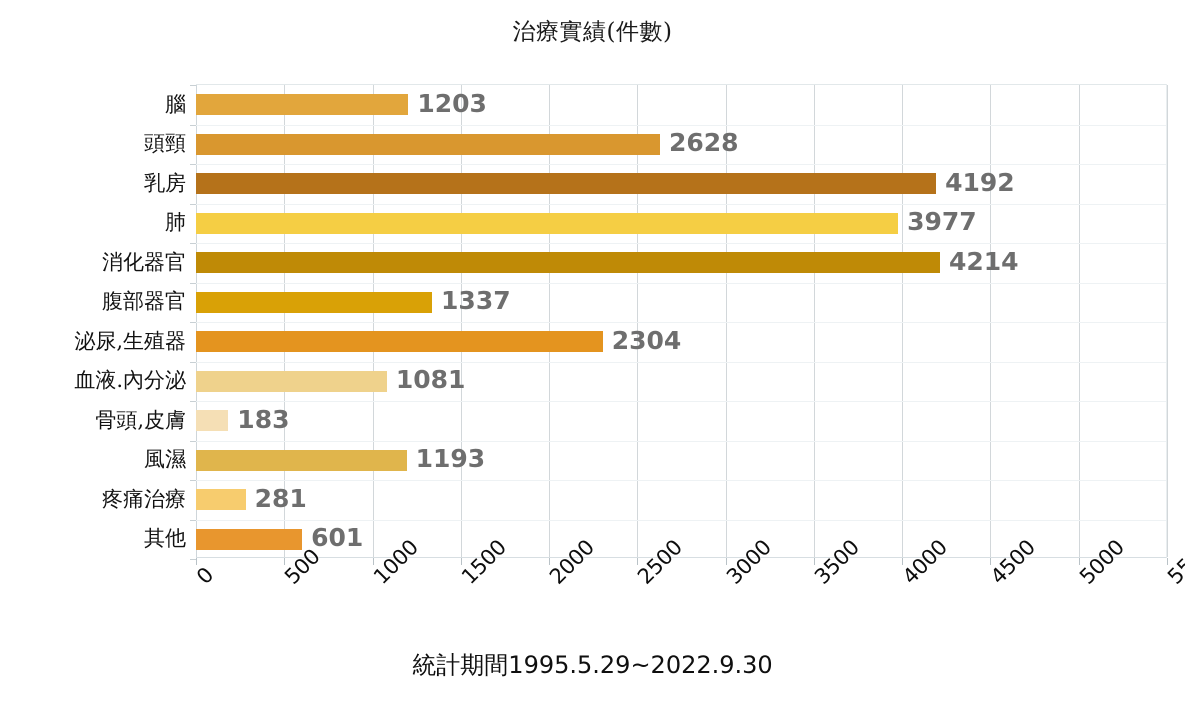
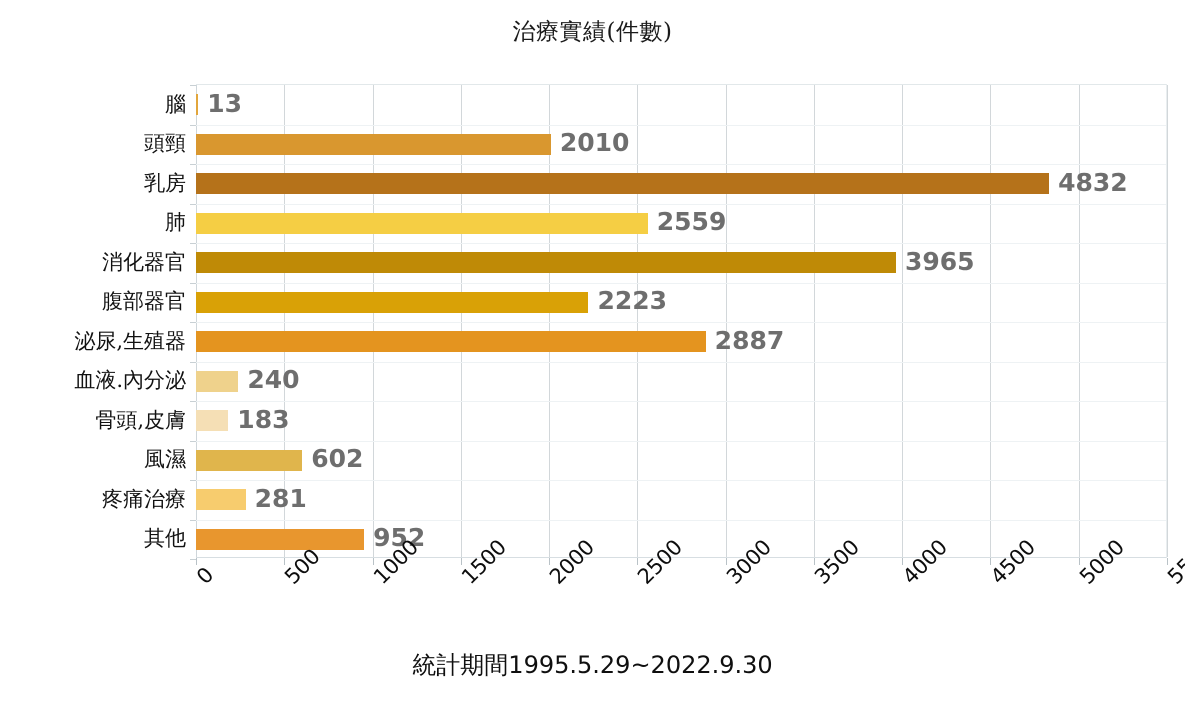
腦: 1203 -> 13
頭頸: 2628 -> 2010
乳房: 4192 -> 4832
肺: 3977 -> 2559
消化器官: 4214 -> 3965
腹部器官: 1337 -> 2223
泌尿,生殖器: 2304 -> 2887
血液.內分泌: 1081 -> 240
風濕: 1193 -> 602
其他: 601 -> 952
